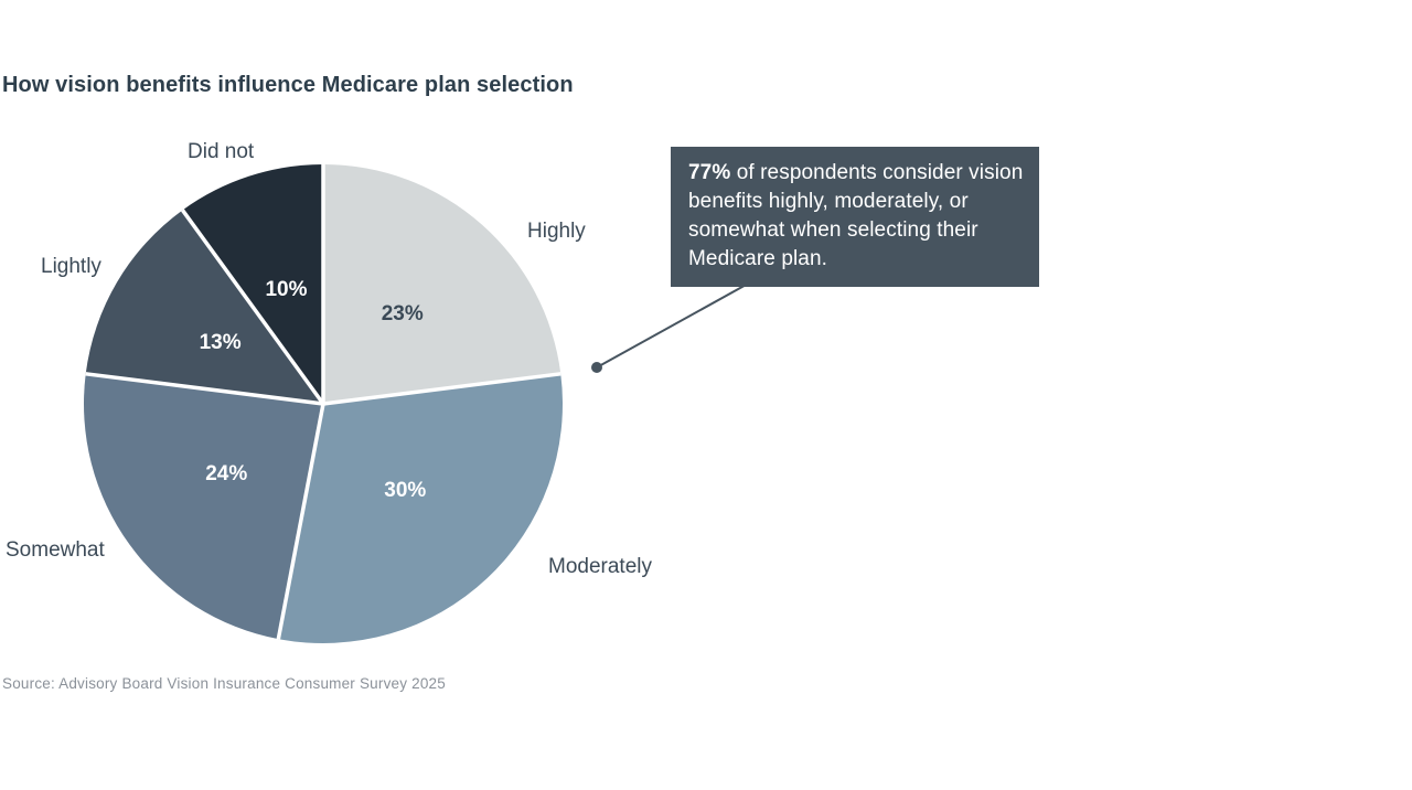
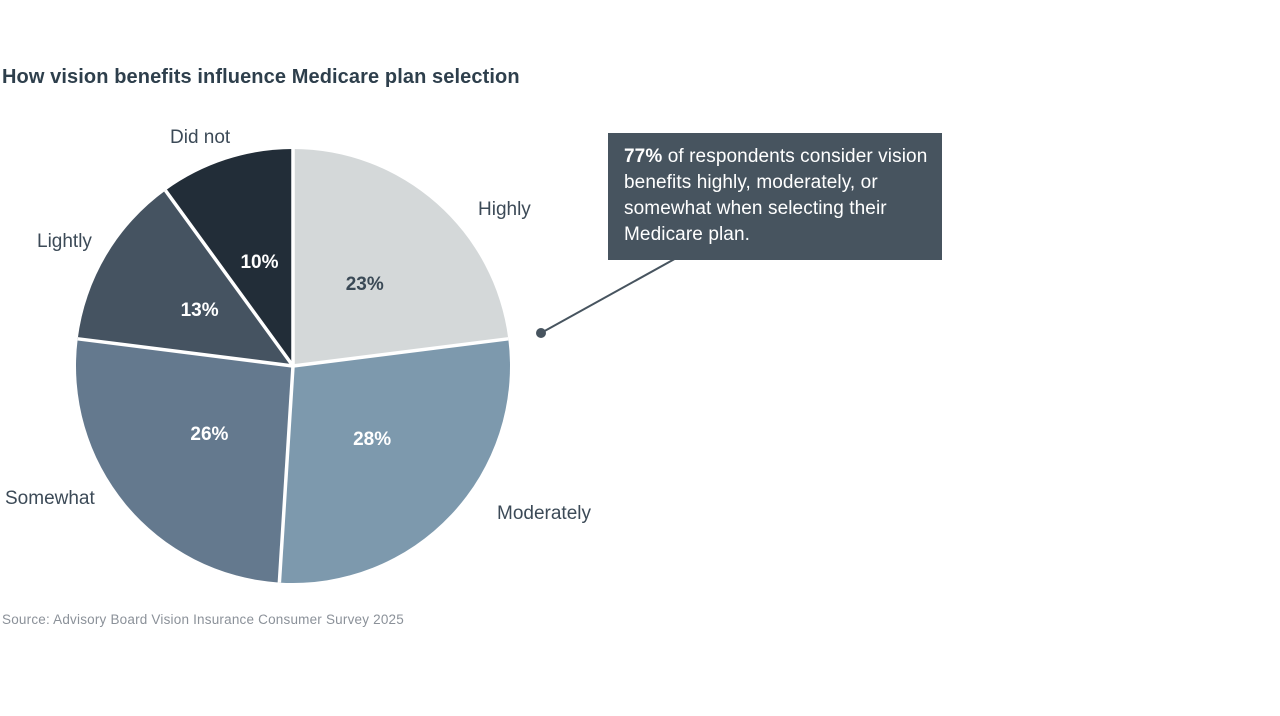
Moderately: 30% -> 28%
Somewhat: 24% -> 26%
